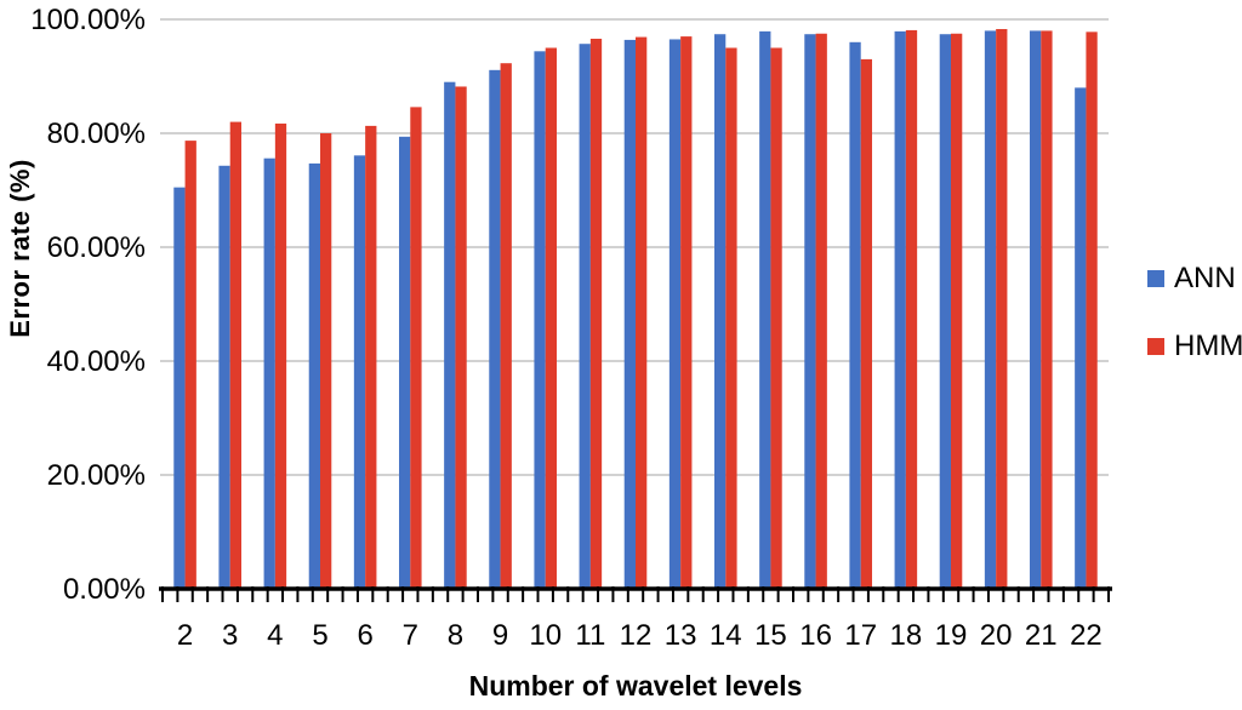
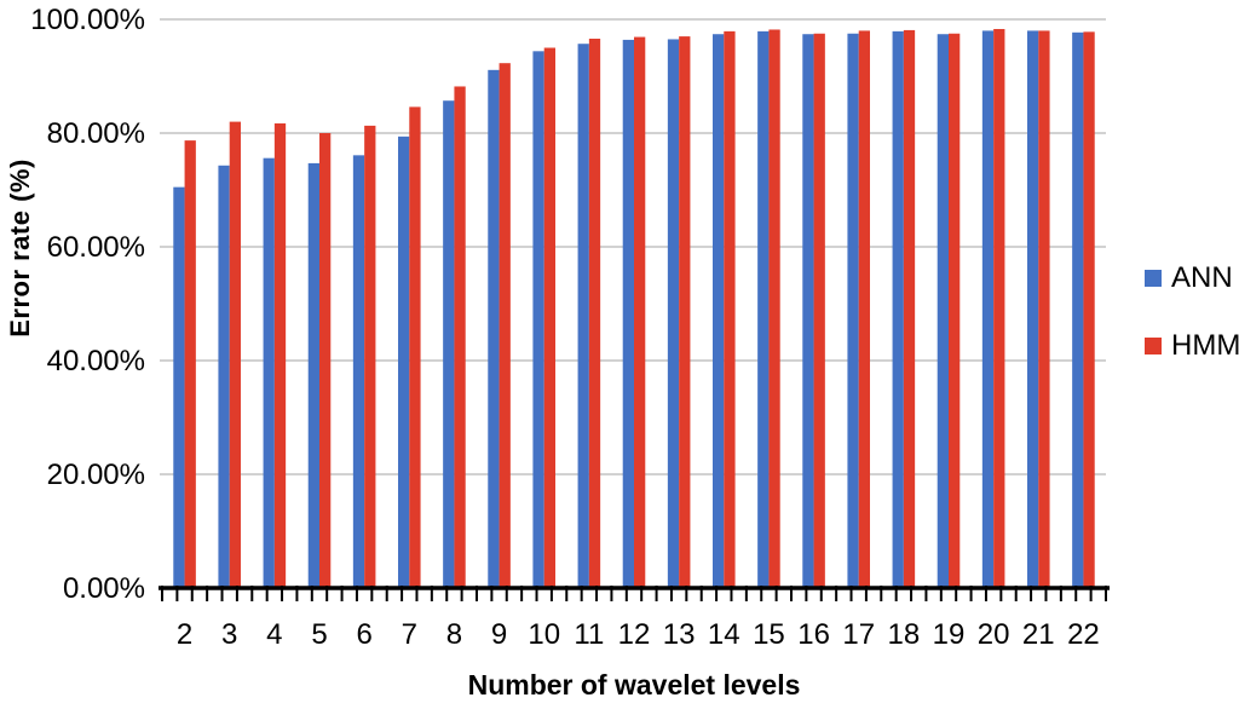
ANN/8: 89% -> 86%
HMM/14: 95% -> 98%
HMM/15: 95% -> 98%
ANN/17: 96% -> 98%
HMM/17: 93% -> 98%
ANN/22: 88% -> 98%
